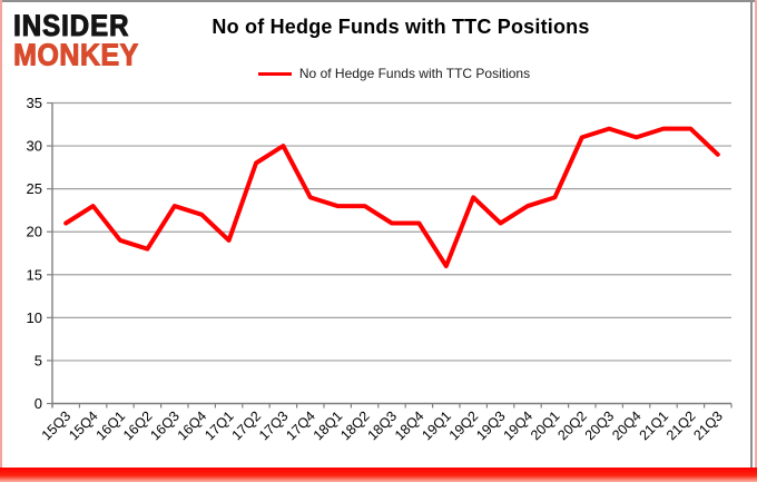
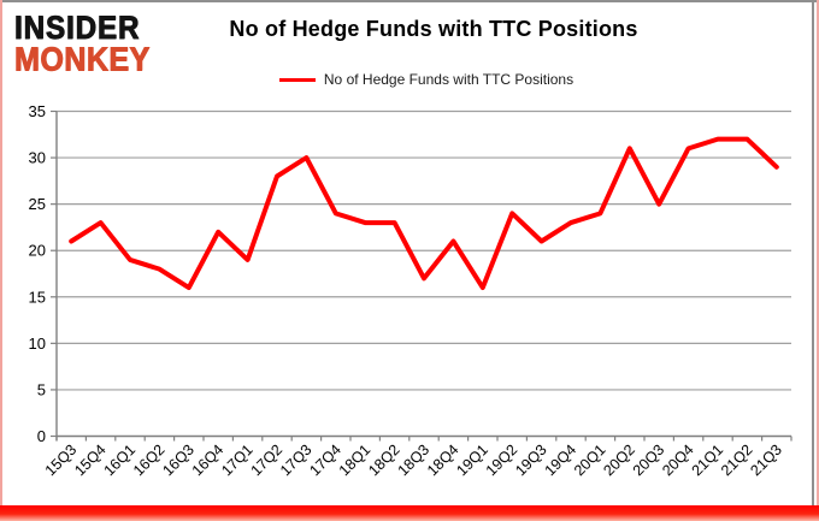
16Q3: 23 -> 16
18Q3: 21 -> 17
20Q3: 32 -> 25
